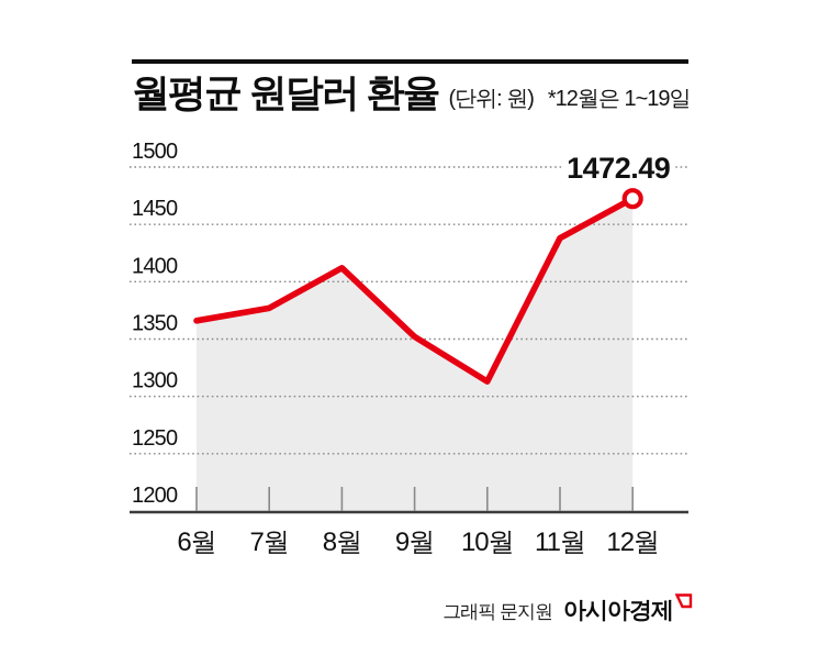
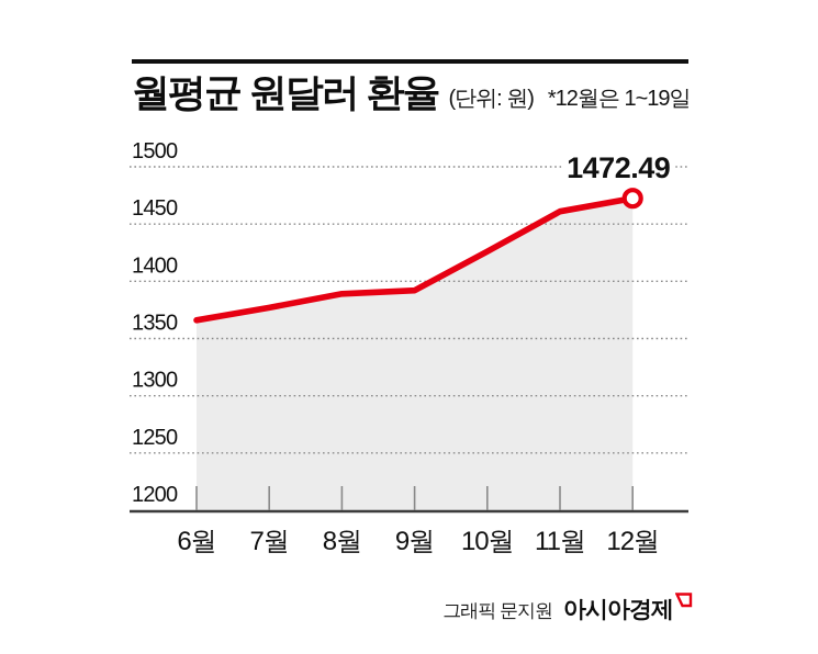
8월: 1412 -> 1389
9월: 1352 -> 1392
10월: 1313 -> 1426
11월: 1438 -> 1461
